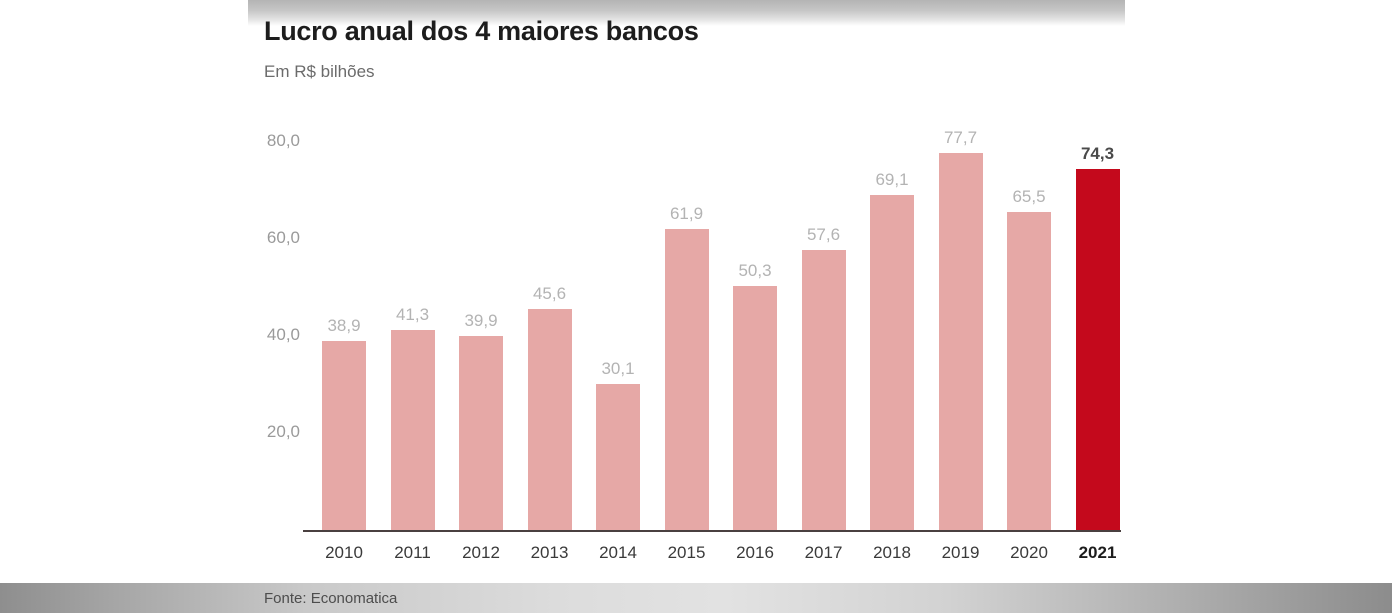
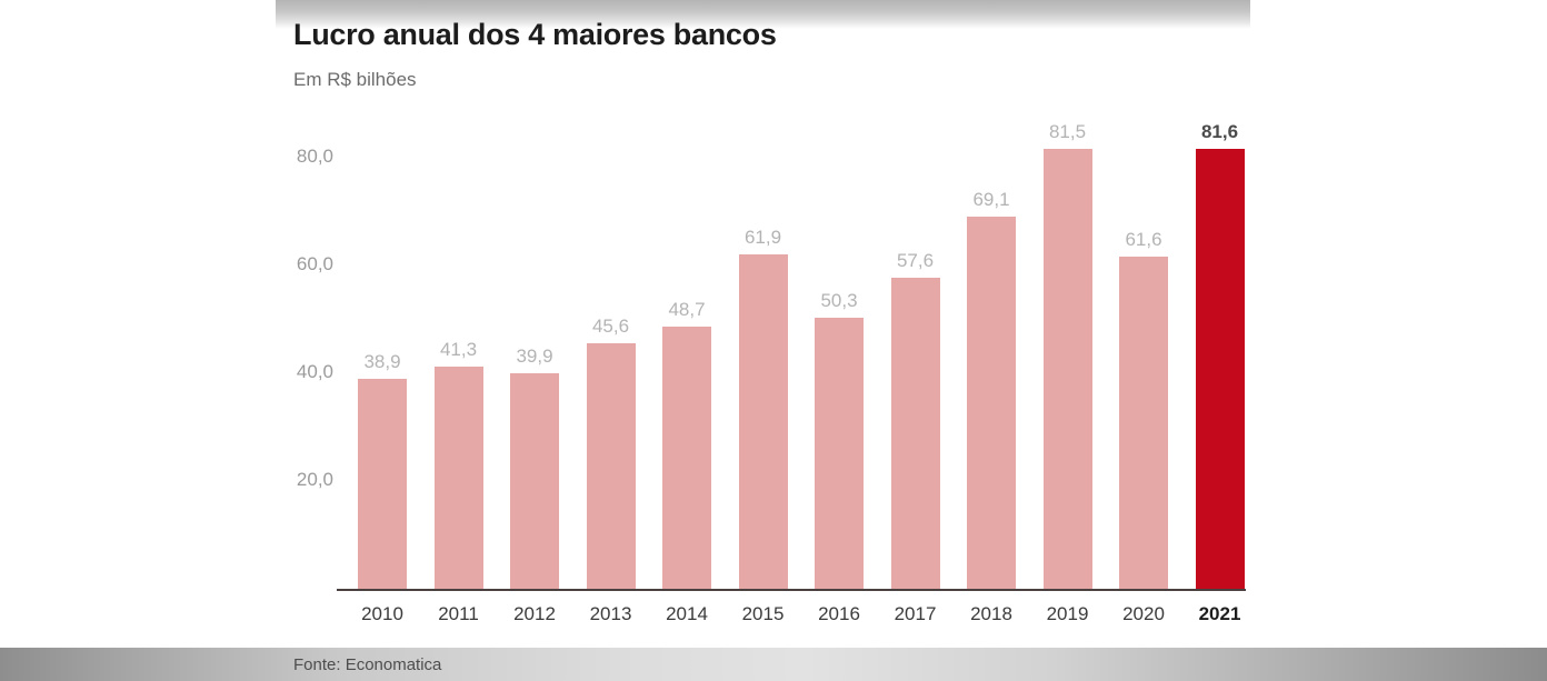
2014: 30,1 -> 48,7
2019: 77,7 -> 81,5
2020: 65,5 -> 61,6
2021: 74,3 -> 81,6
